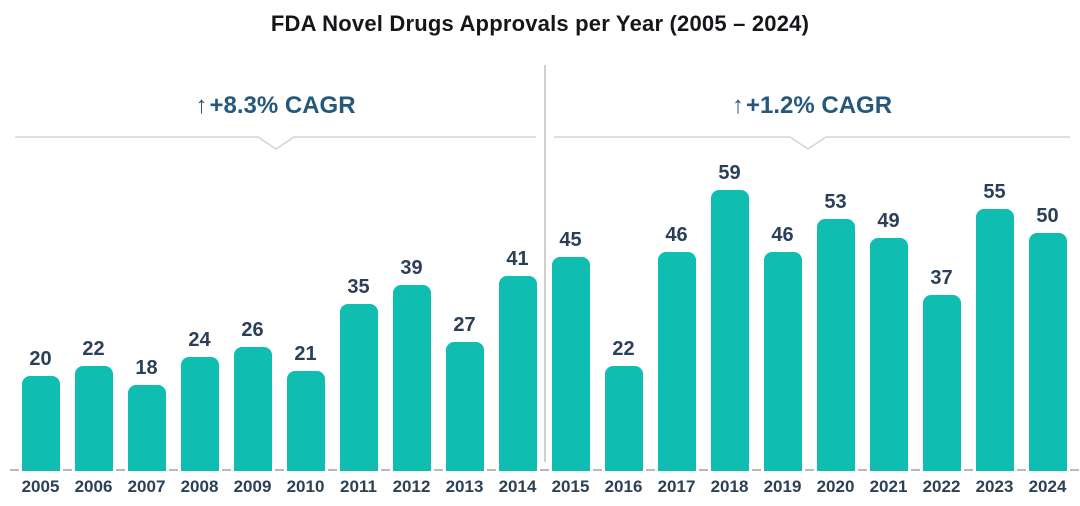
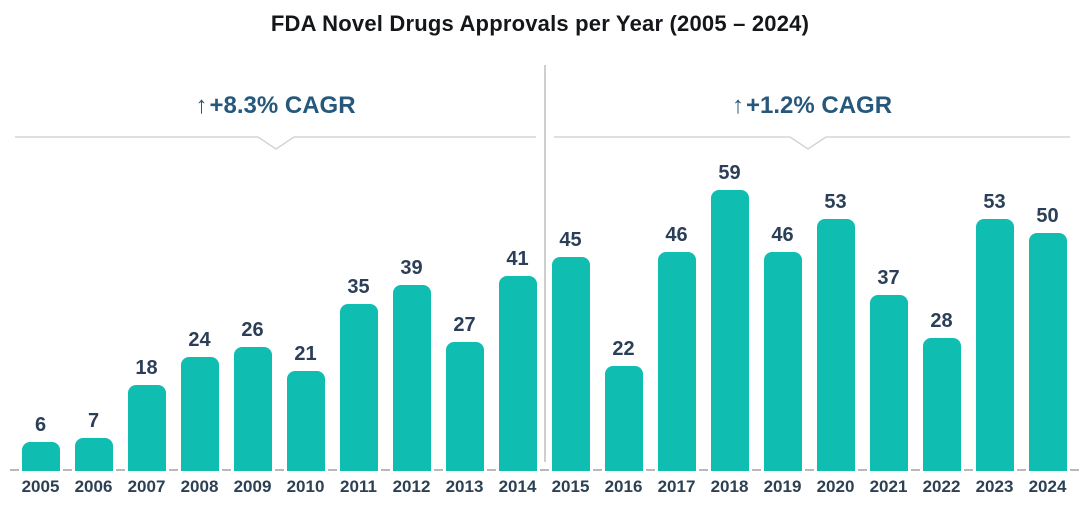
2005: 20 -> 6
2006: 22 -> 7
2021: 49 -> 37
2022: 37 -> 28
2023: 55 -> 53
